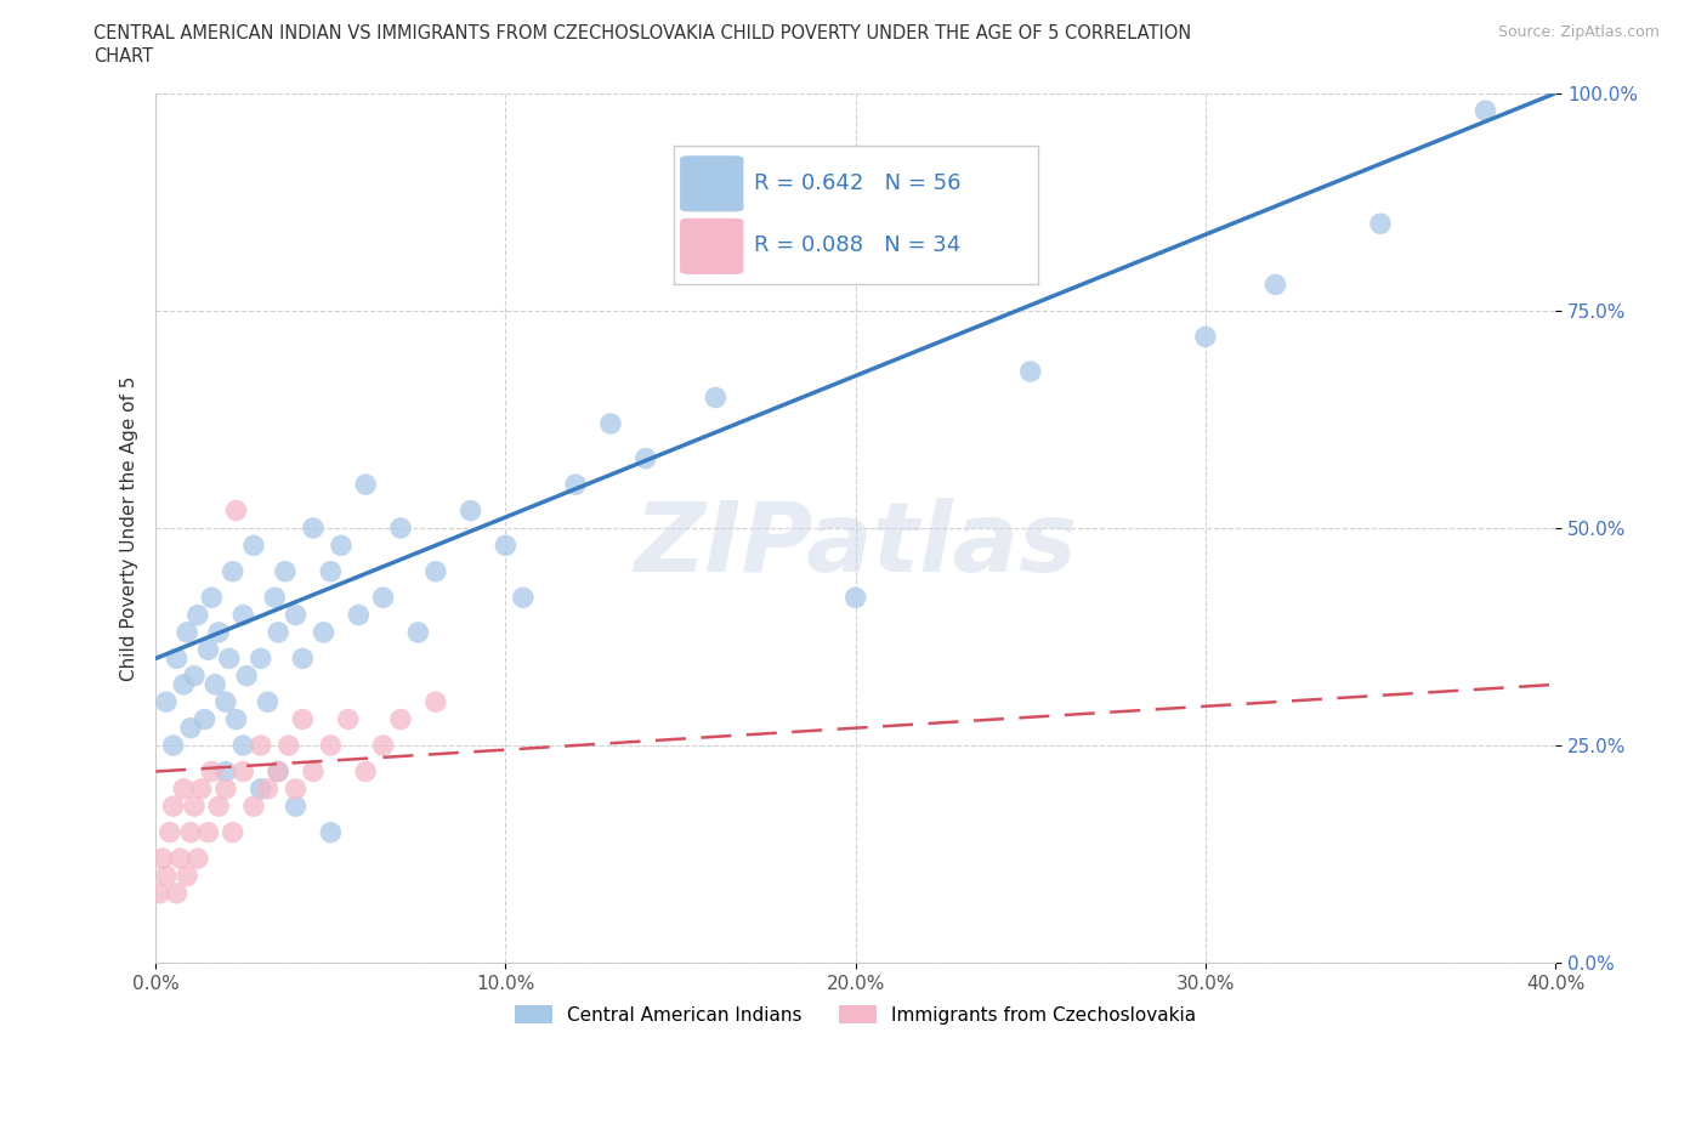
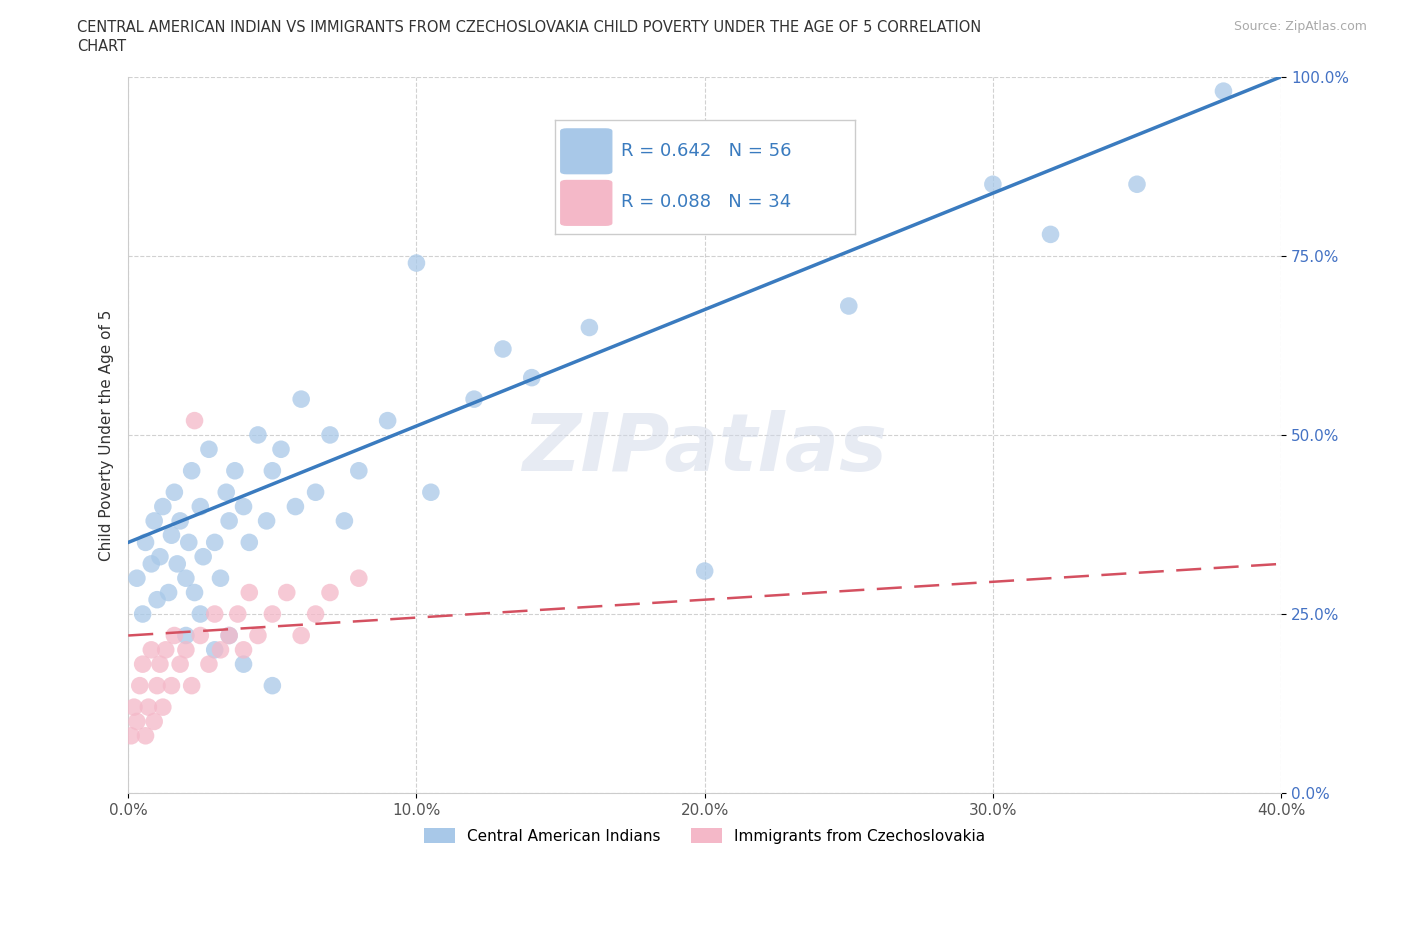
Central American Indians/10.0%: 48% -> 74%
Central American Indians/20.0%: 42% -> 31%
Central American Indians/30.0%: 72% -> 85%
